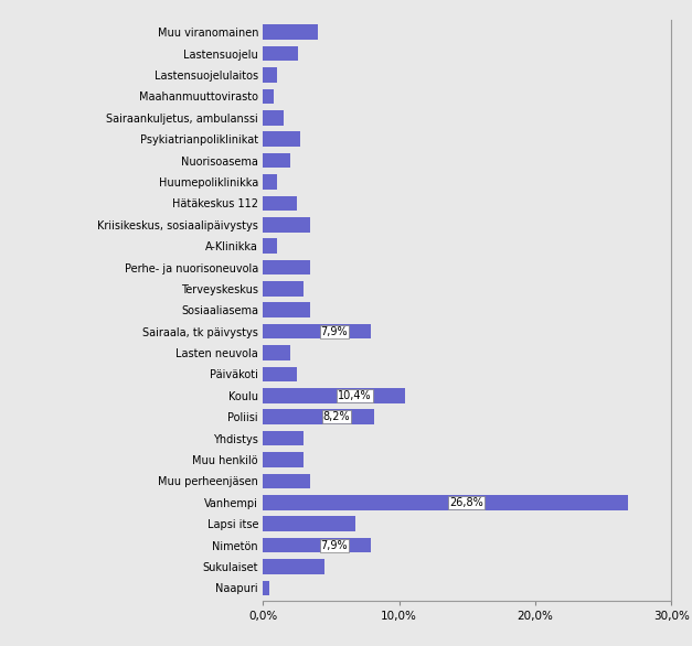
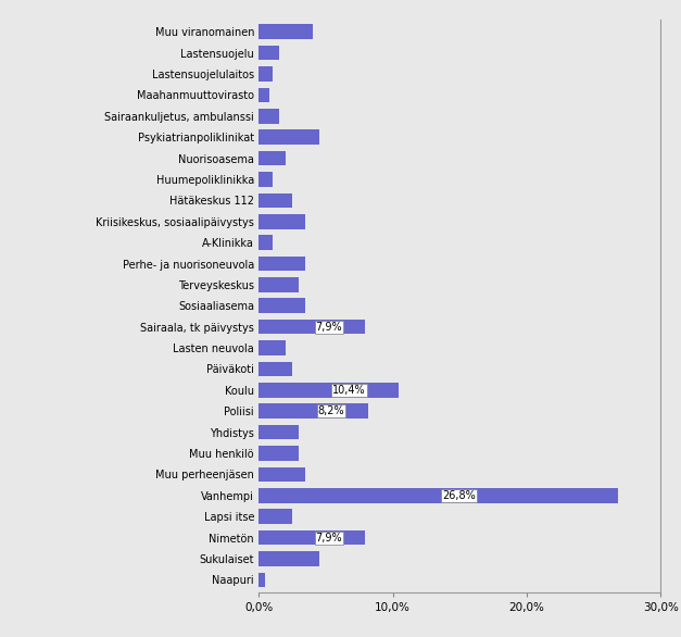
Lastensuojelu: 2,6% -> 1,5%
Psykiatrianpoliklinikat: 2,7% -> 4,5%
Lapsi itse: 6,8% -> 2,5%
